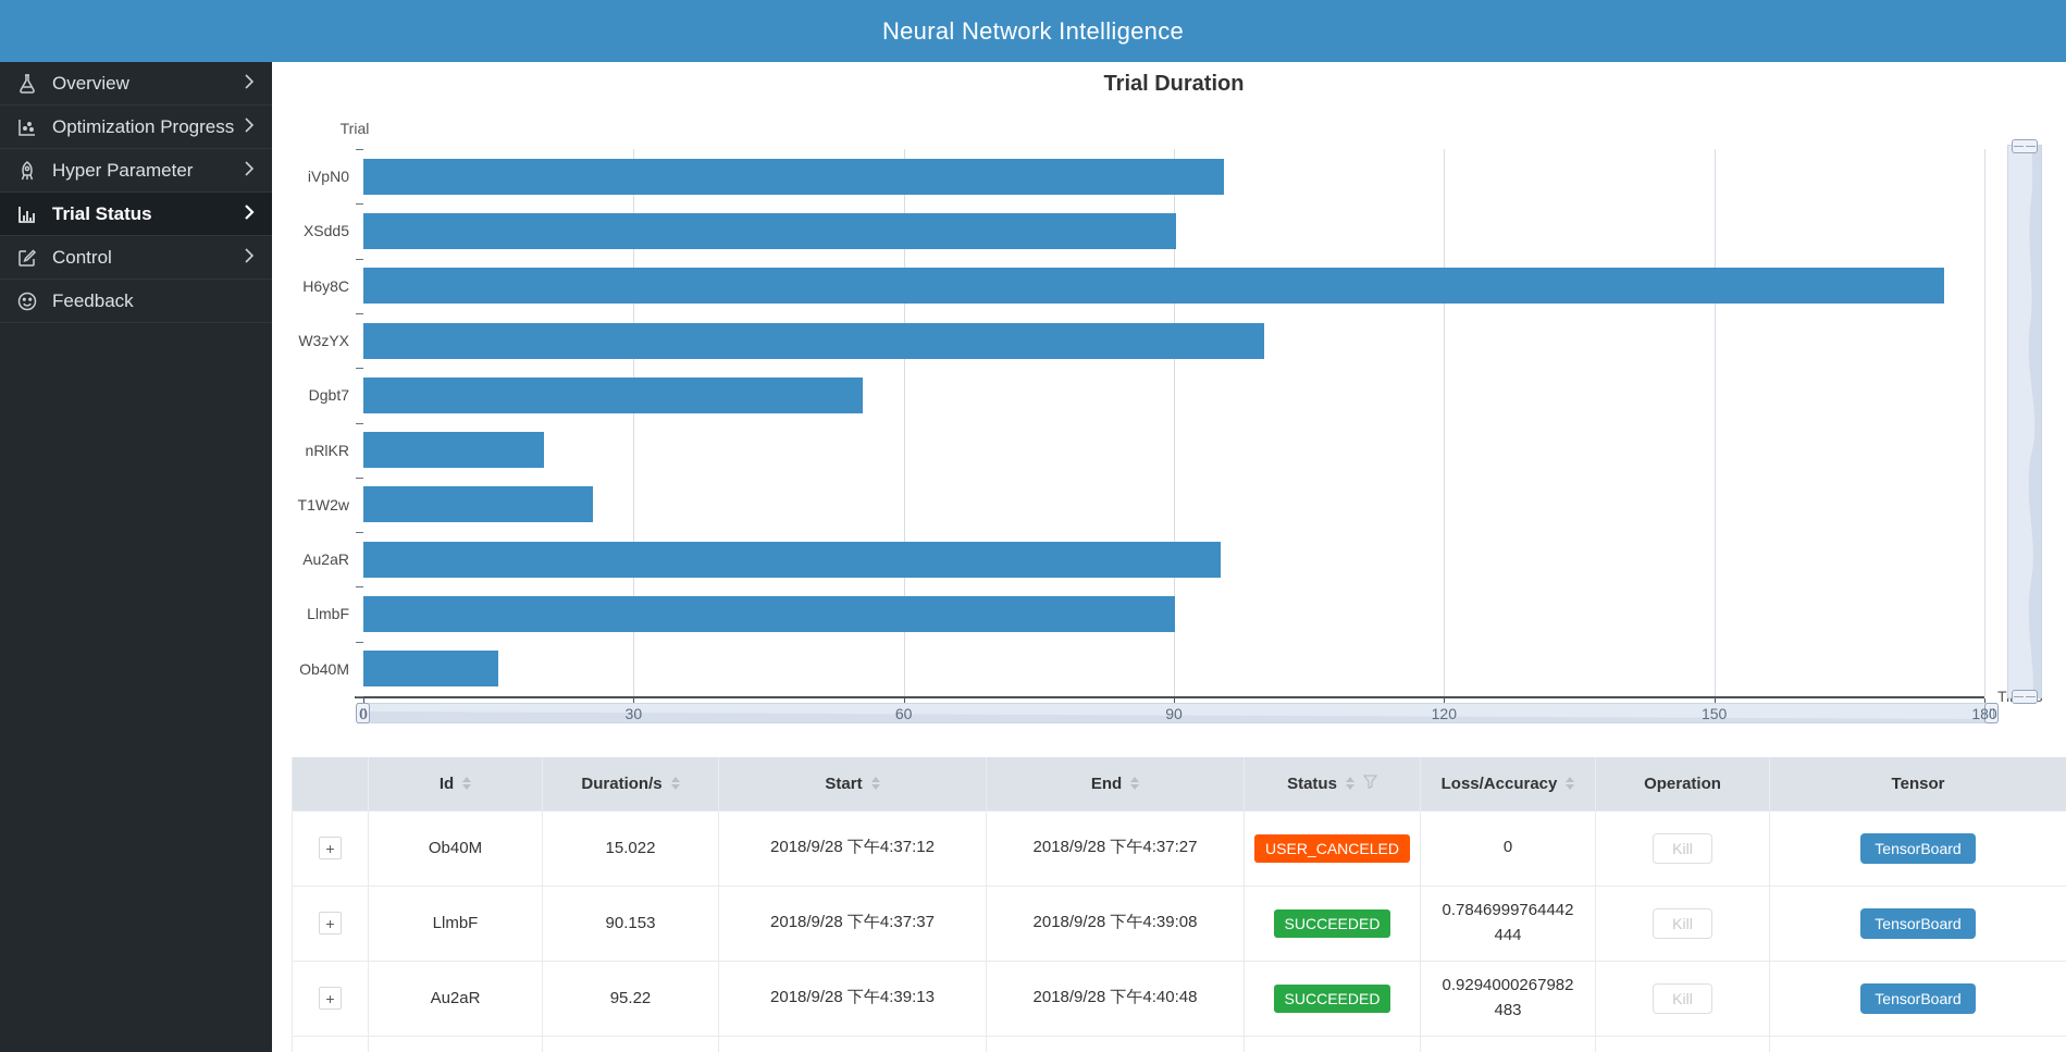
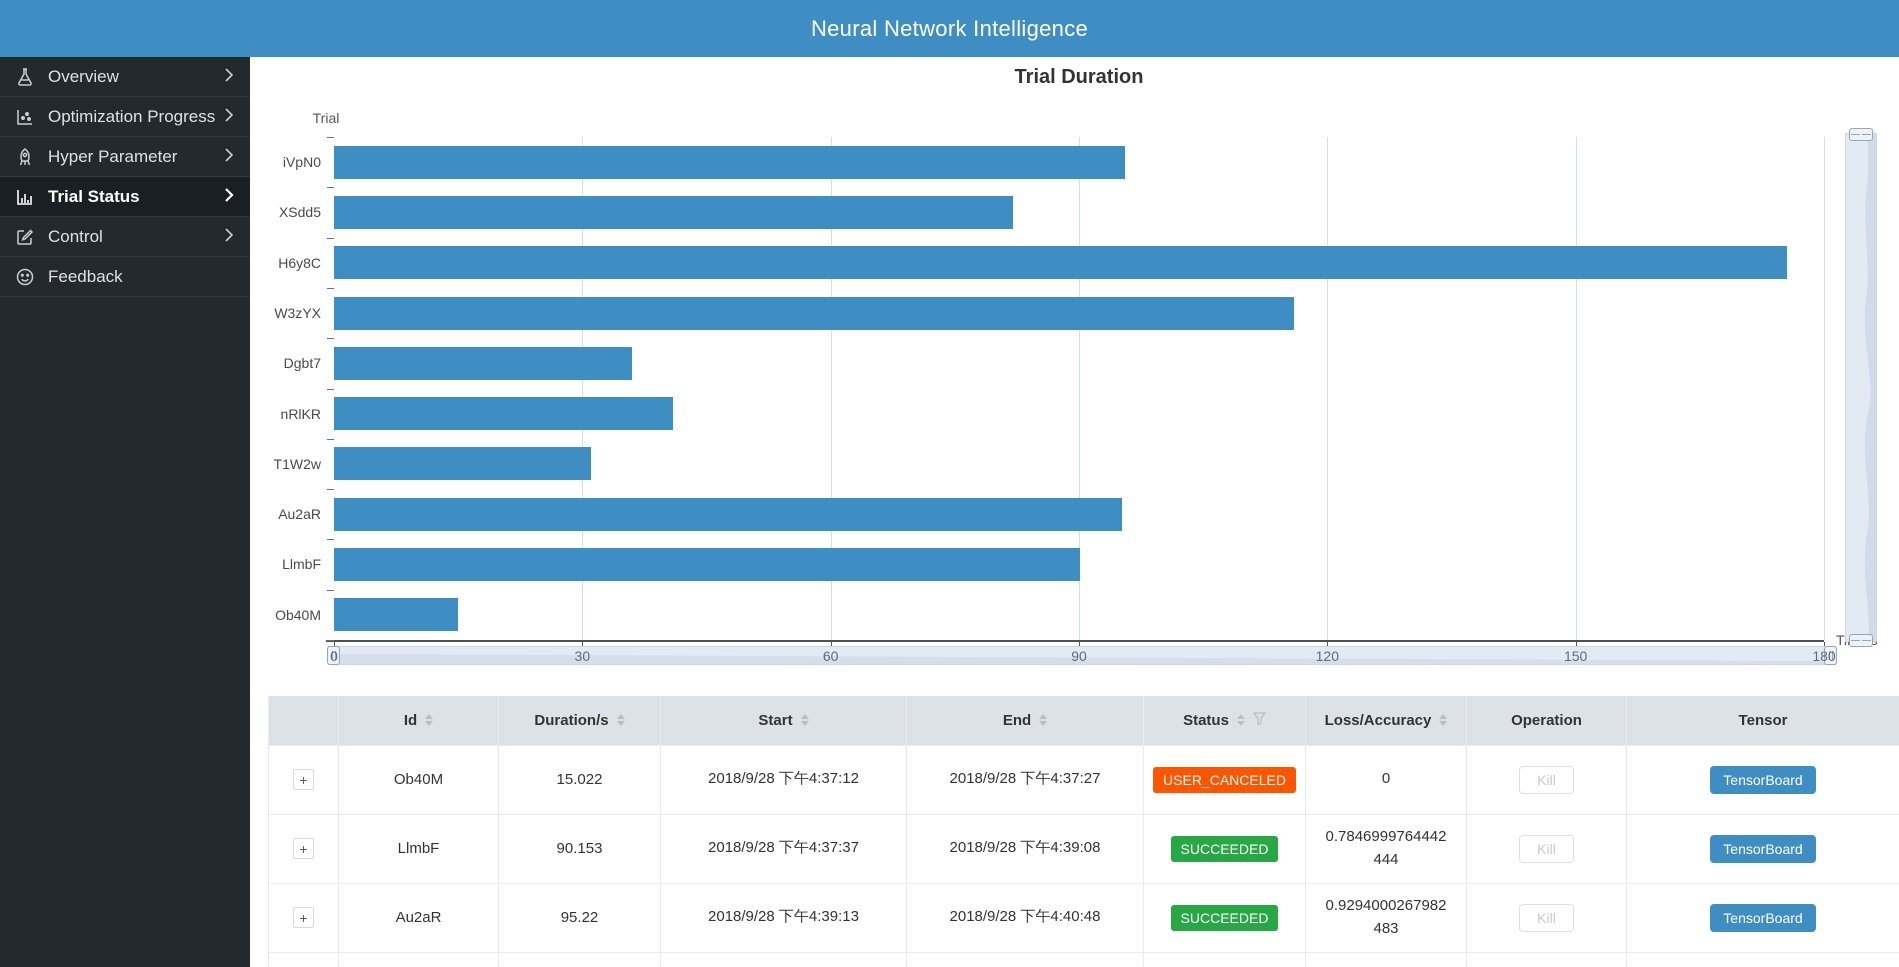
XSdd5: 90 -> 82
W3zYX: 100 -> 116
Dgbt7: 56 -> 36
nRlKR: 20 -> 41
T1W2w: 26 -> 31
